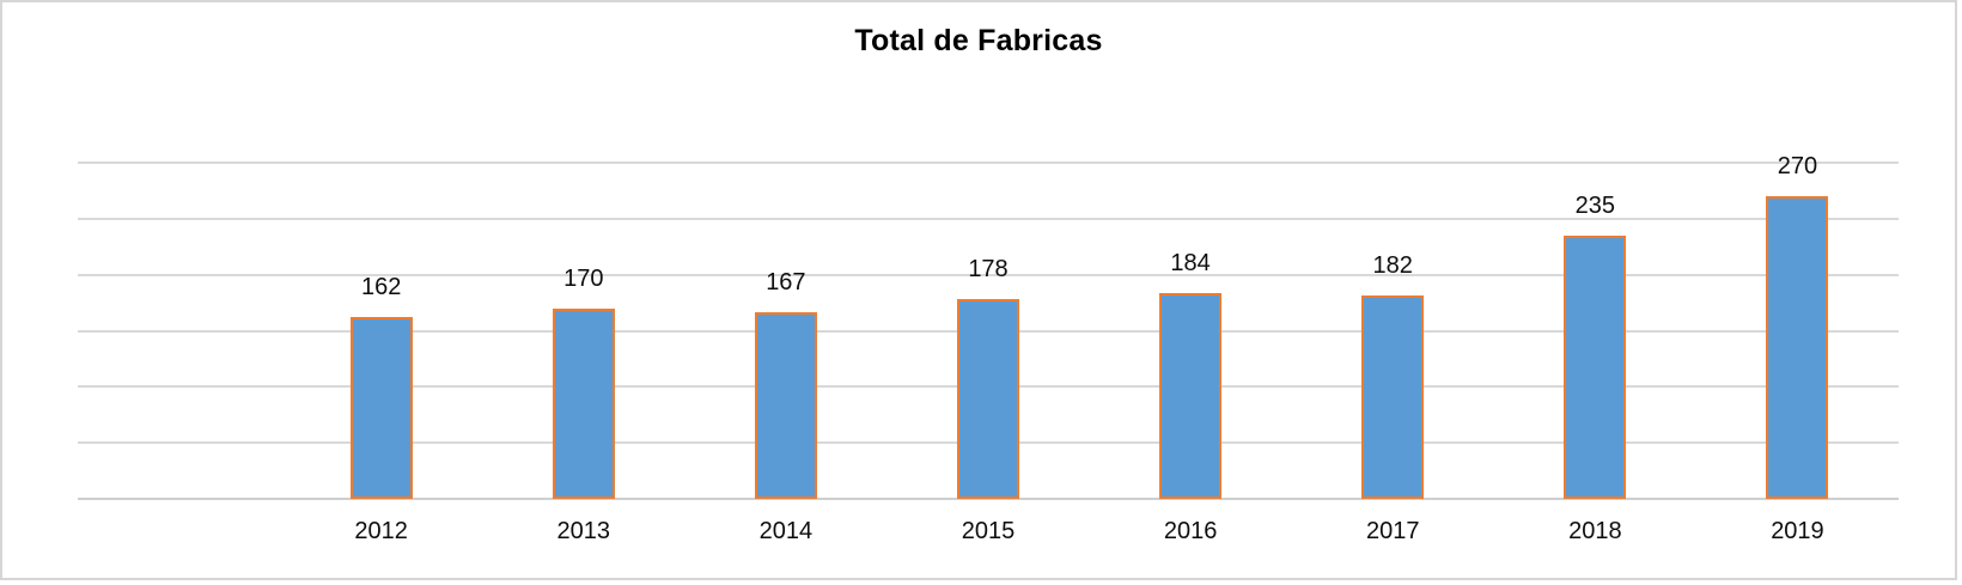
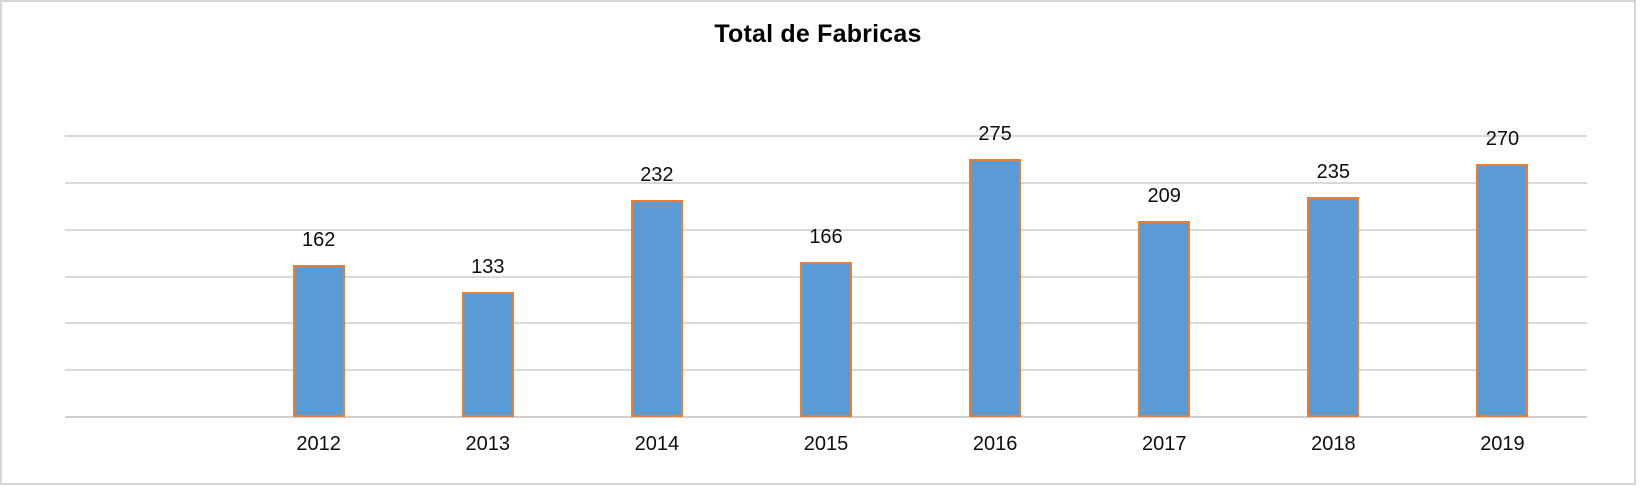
2013: 170 -> 133
2014: 167 -> 232
2015: 178 -> 166
2016: 184 -> 275
2017: 182 -> 209
